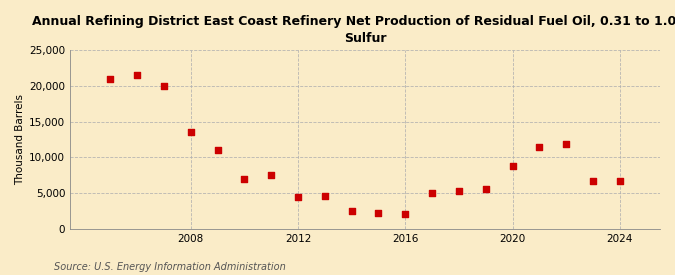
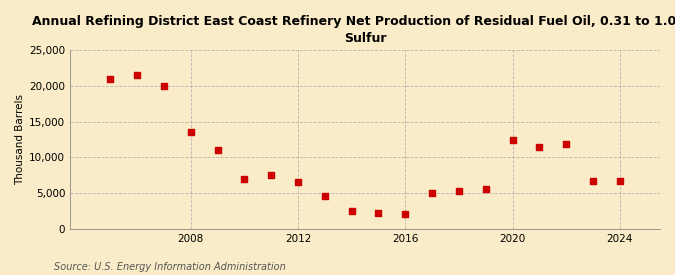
2012: 4,500 -> 6,600
2020: 8,800 -> 12,400
